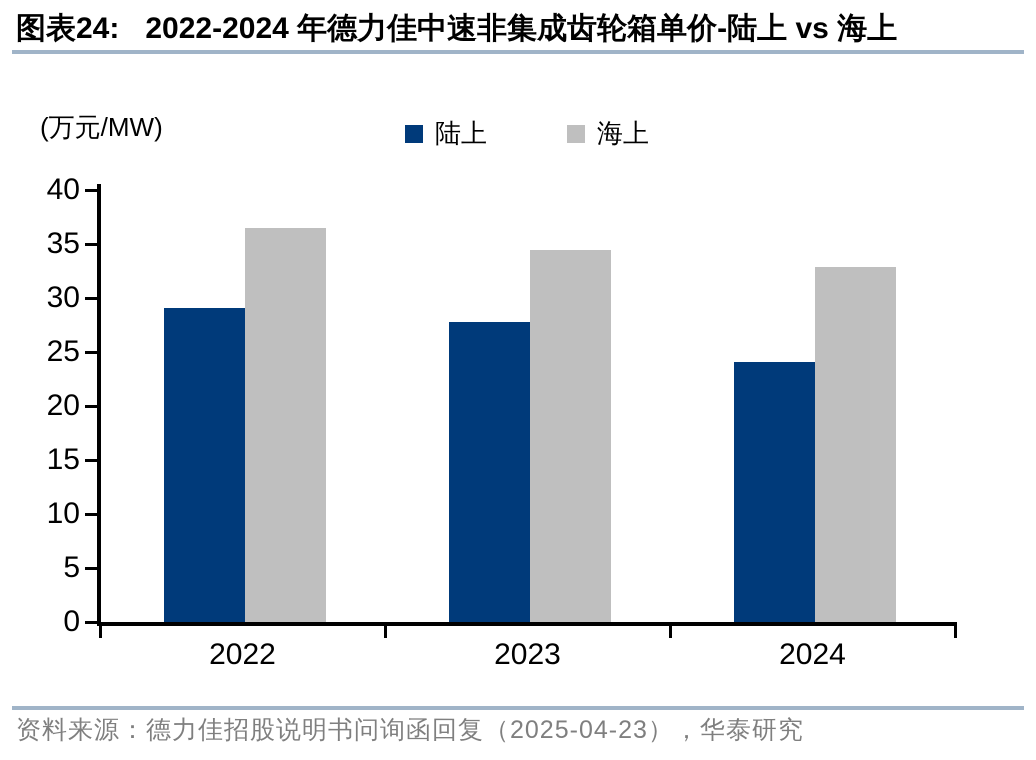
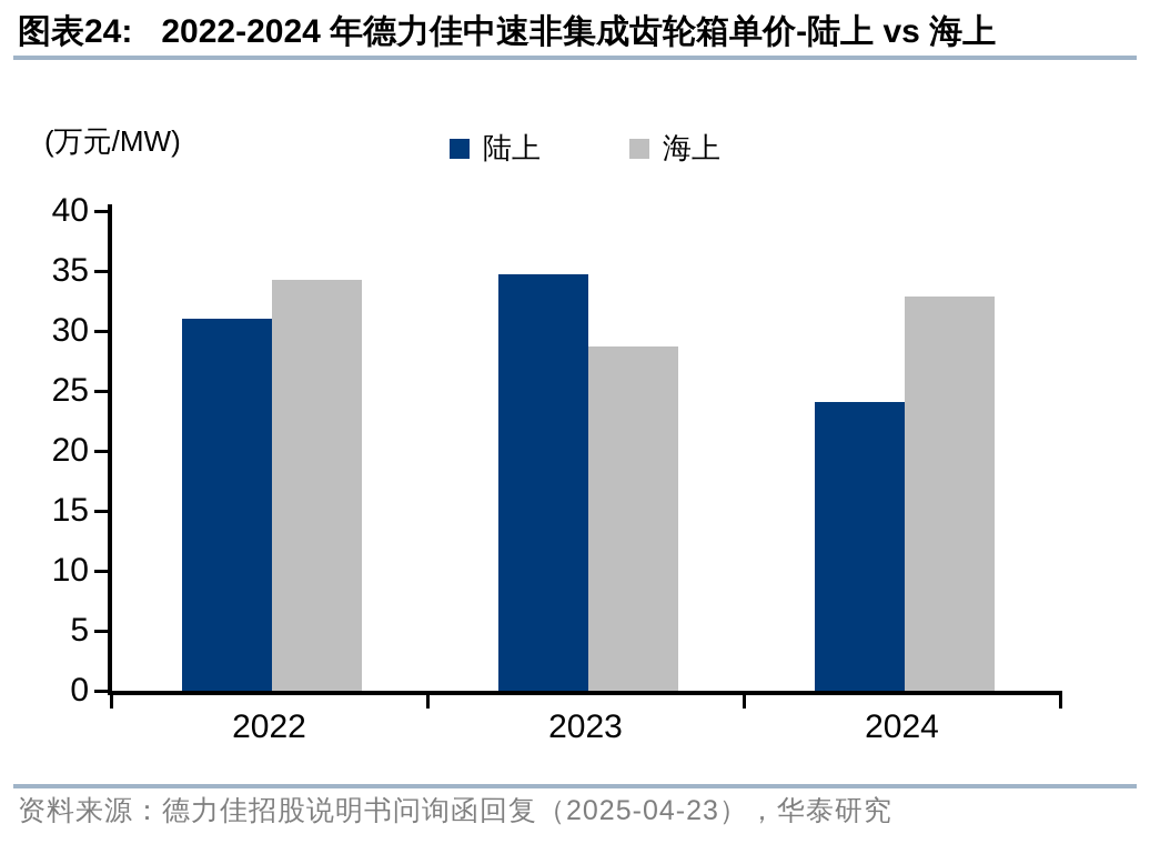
陆上/2022: 29.1 -> 31.0
海上/2022: 36.5 -> 34.3
陆上/2023: 27.8 -> 34.7
海上/2023: 34.4 -> 28.7
